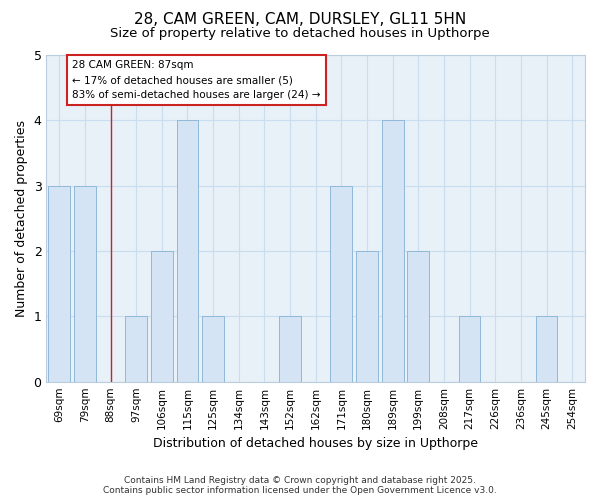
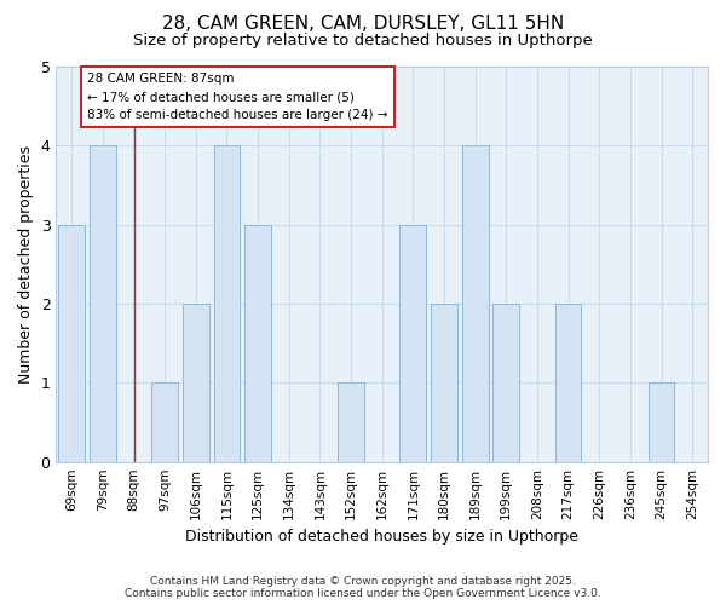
79sqm: 3 -> 4
125sqm: 1 -> 3
217sqm: 1 -> 2
